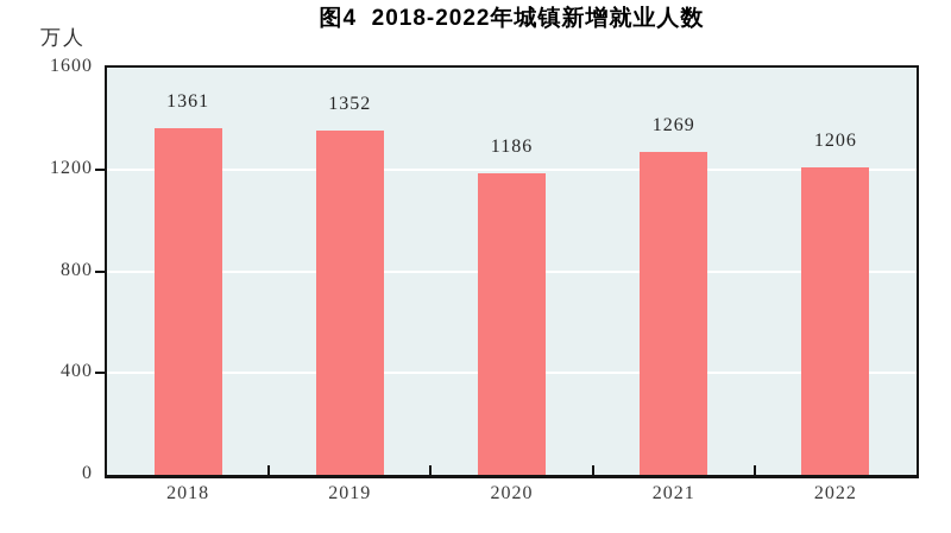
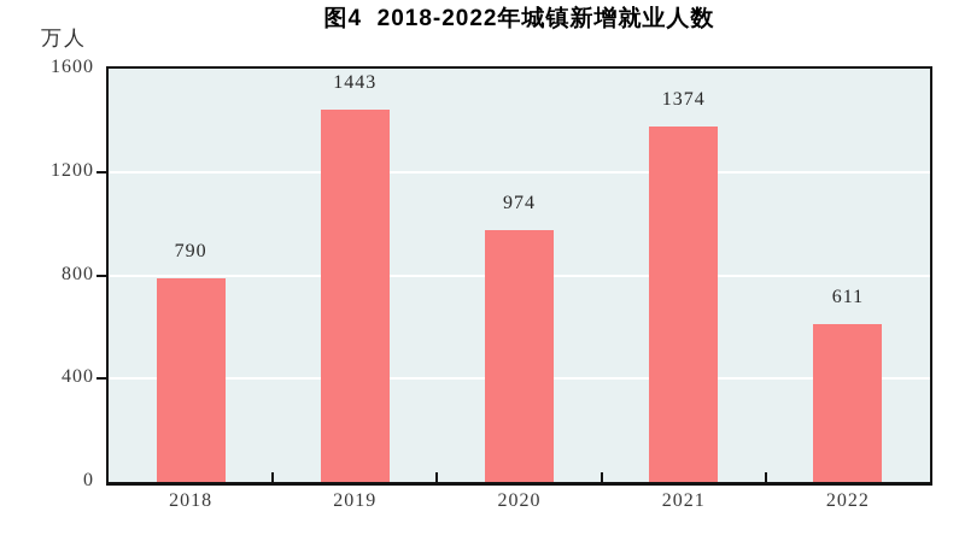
2018: 1361 -> 790
2019: 1352 -> 1443
2020: 1186 -> 974
2021: 1269 -> 1374
2022: 1206 -> 611
